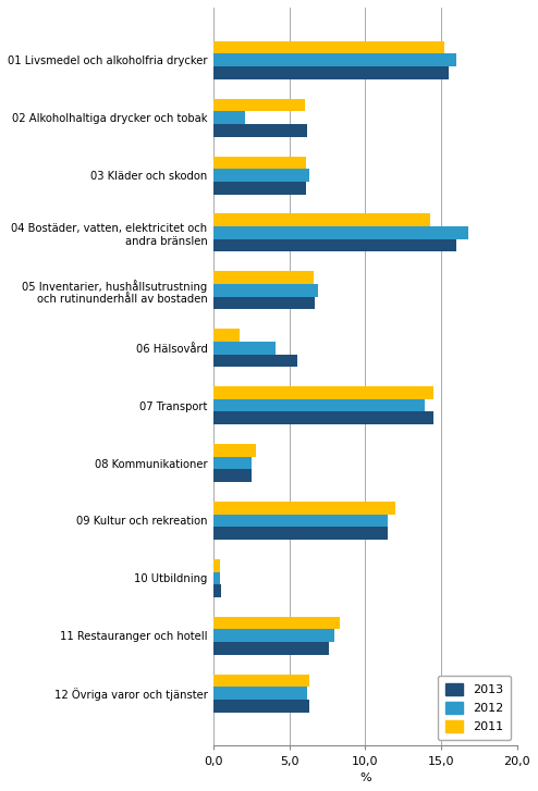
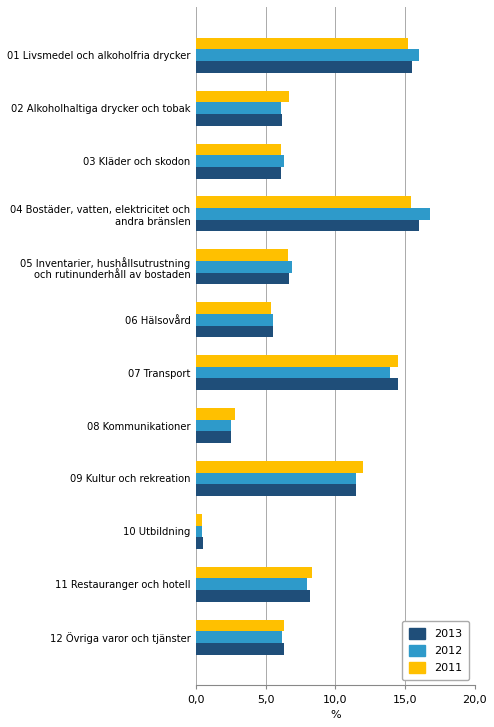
2011/02 Alkoholhaltiga drycker och tobak: 6,0 -> 6,7
2012/02 Alkoholhaltiga drycker och tobak: 2,1 -> 6,1
2011/04 Bostäder, vatten, elektricitet och andra bränslen: 14,3 -> 15,4
2011/06 Hälsovård: 1,7 -> 5,4
2012/06 Hälsovård: 4,1 -> 5,5
2013/11 Restauranger och hotell: 7,6 -> 8,2
